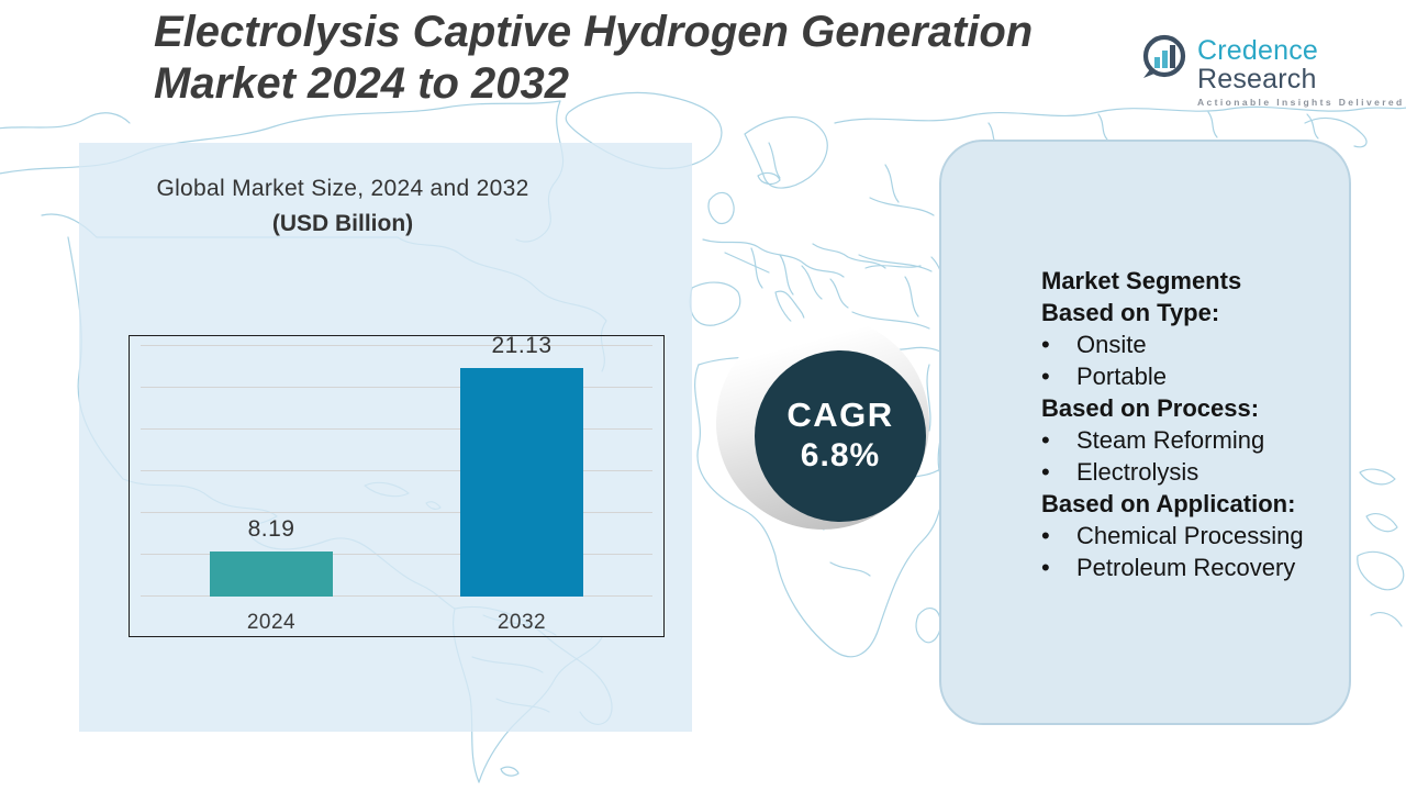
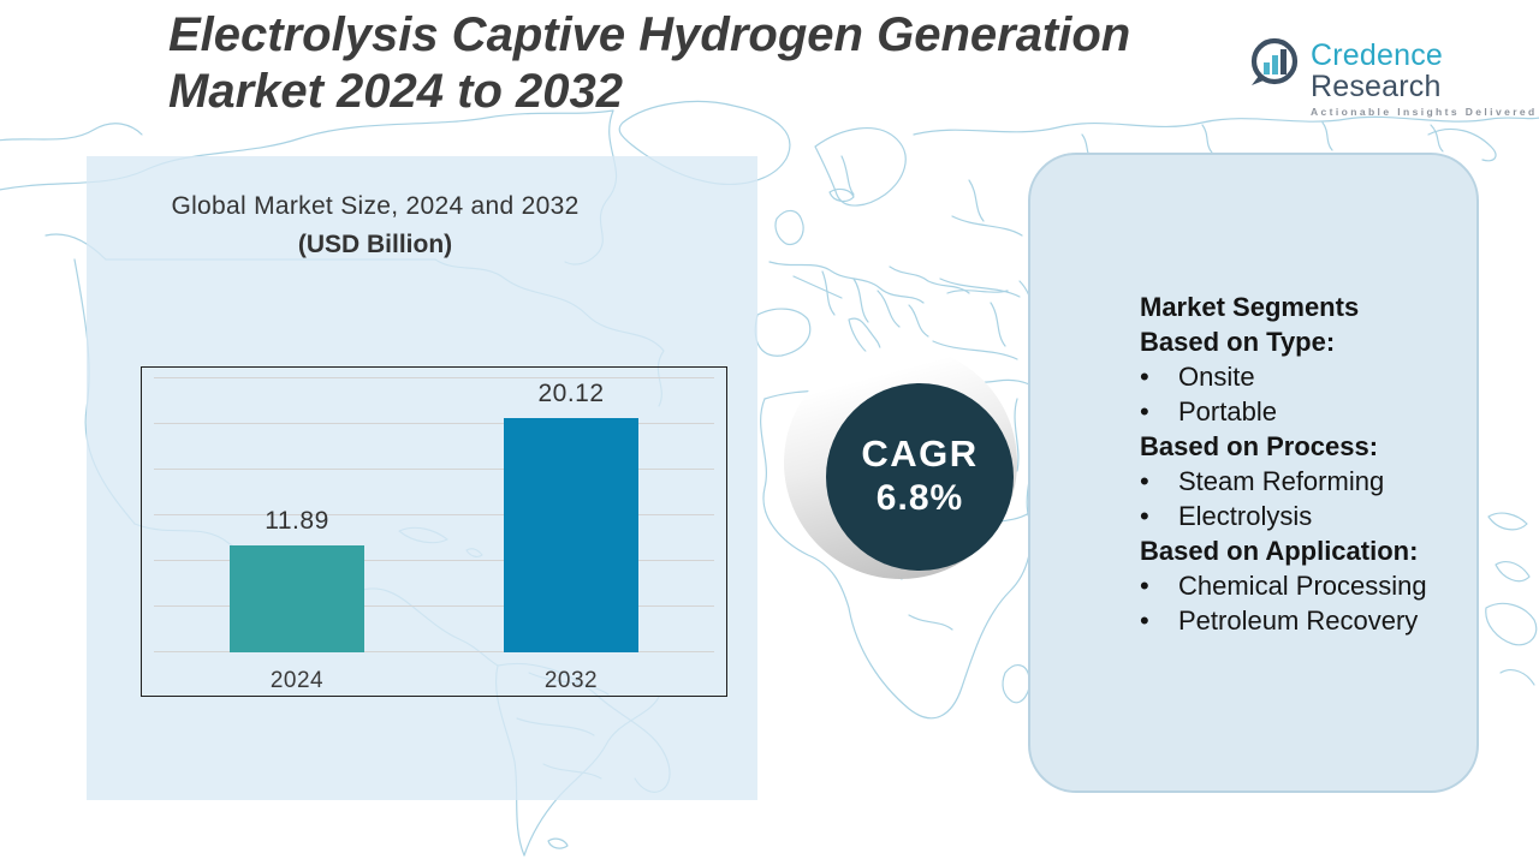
2024: 8.19 -> 11.89
2032: 21.13 -> 20.12
